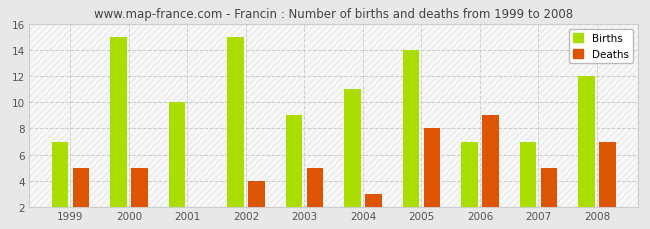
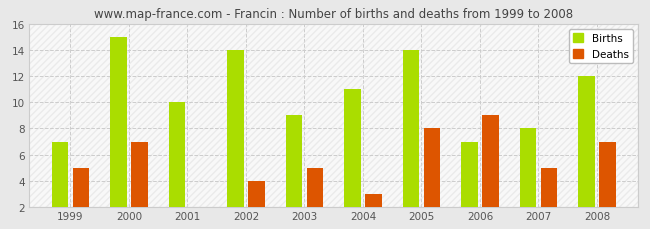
Deaths/2000: 5 -> 7
Births/2002: 15 -> 14
Births/2007: 7 -> 8
